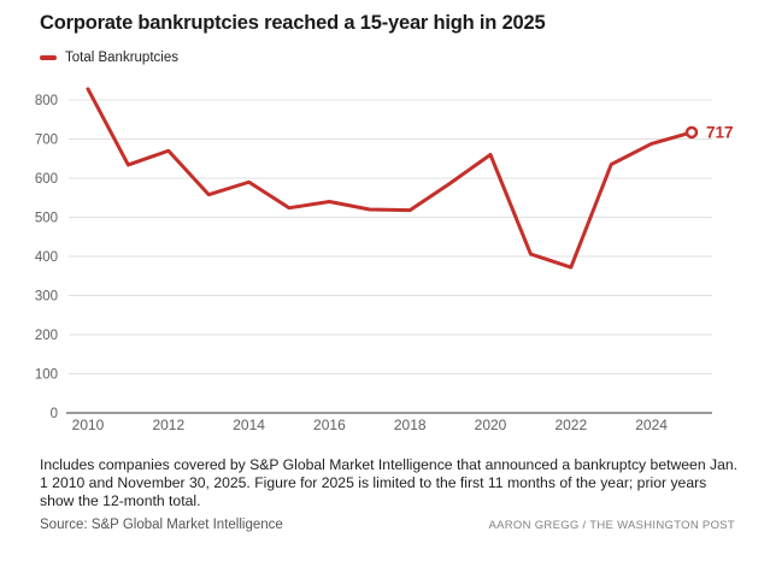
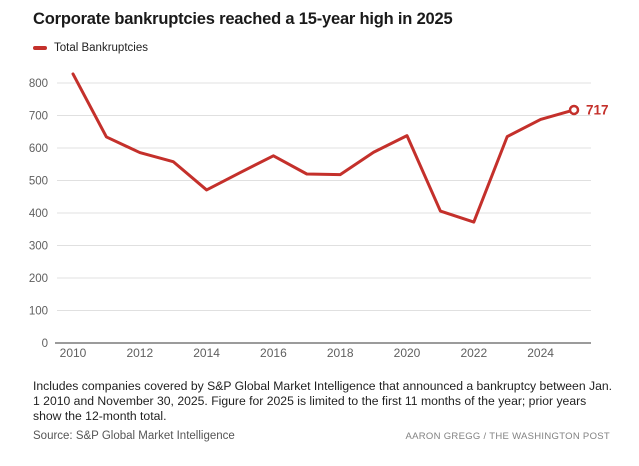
2012: 670 -> 590
2014: 590 -> 470
2016: 540 -> 580
2020: 660 -> 640
